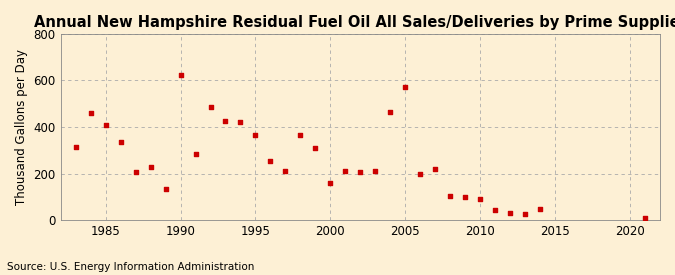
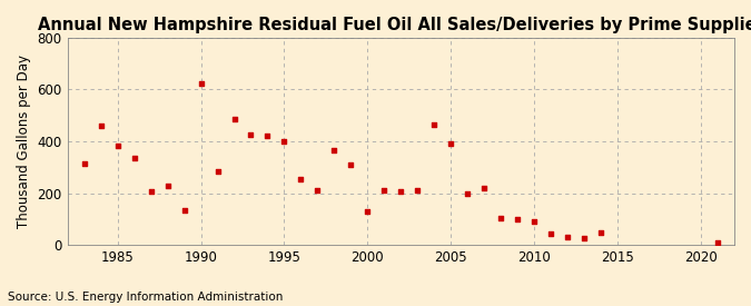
1985: 410 -> 382
1995: 365 -> 400
2000: 160 -> 130
2005: 570 -> 390
